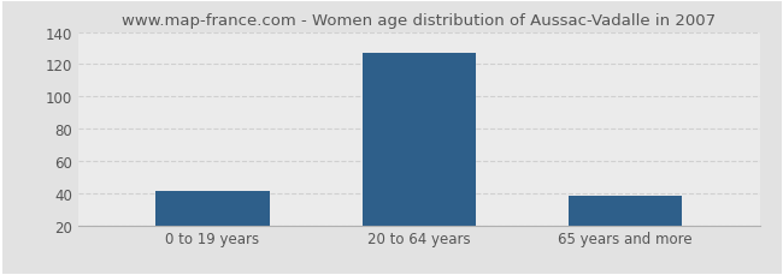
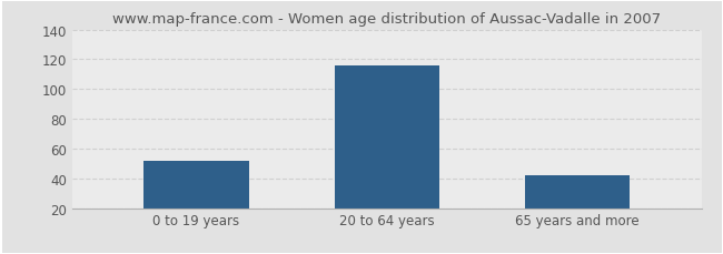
0 to 19 years: 41 -> 52
20 to 64 years: 127 -> 116
65 years and more: 38 -> 42
